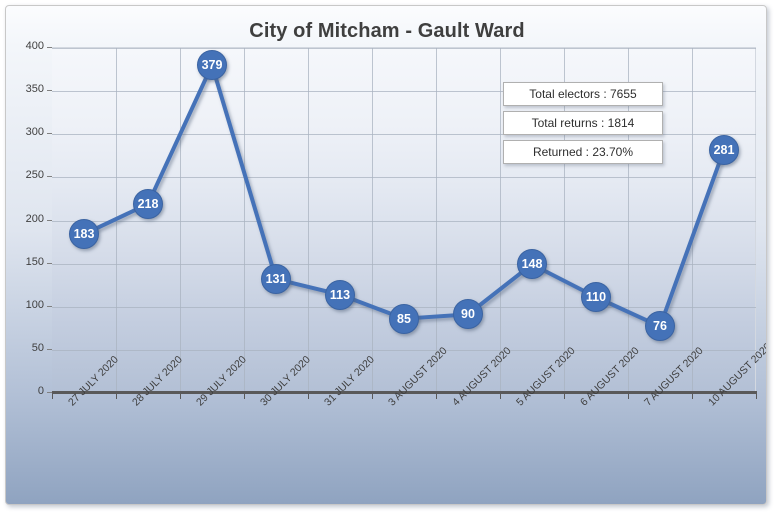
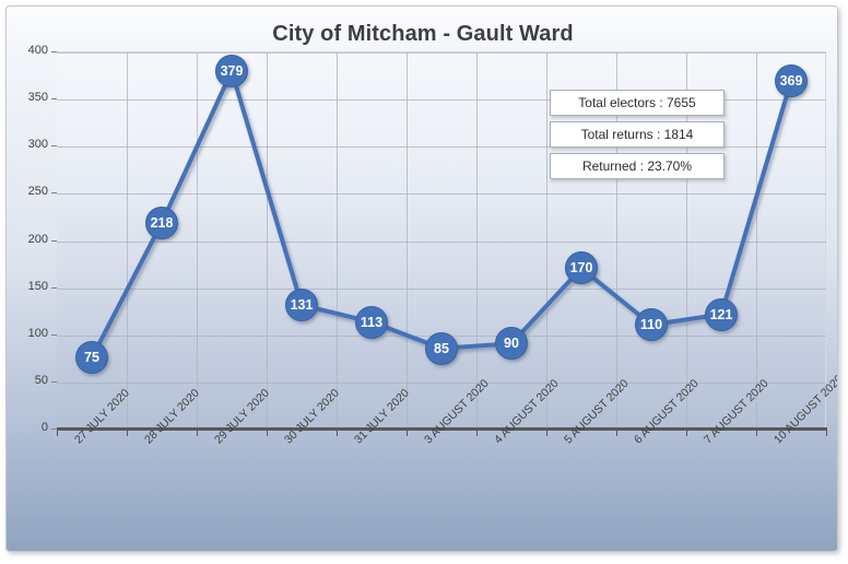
27 JULY 2020: 183 -> 75
5 AUGUST 2020: 148 -> 170
7 AUGUST 2020: 76 -> 121
10 AUGUST 2020: 281 -> 369
